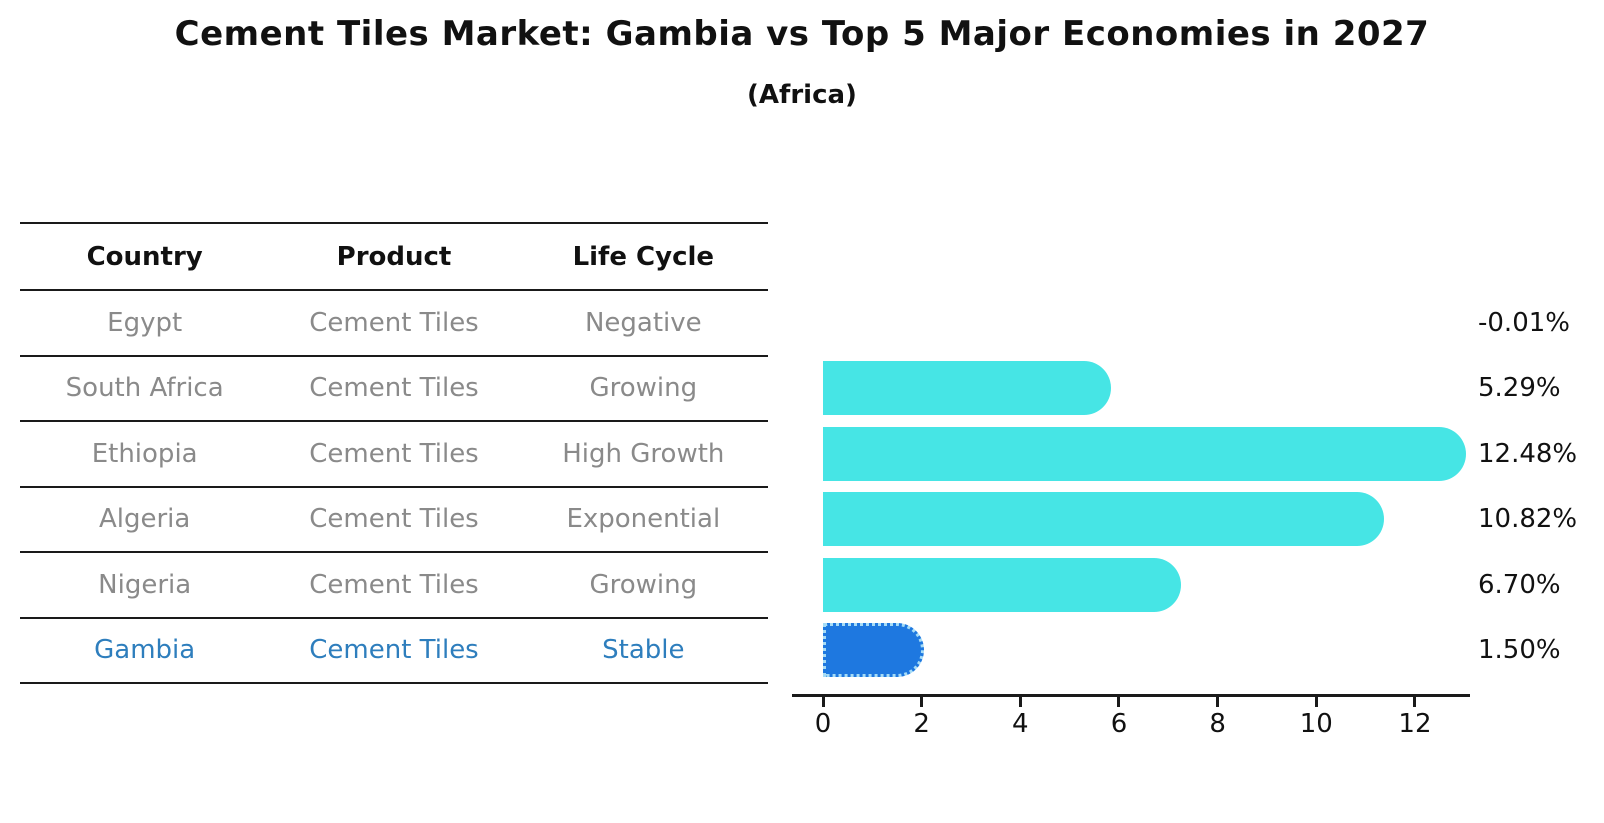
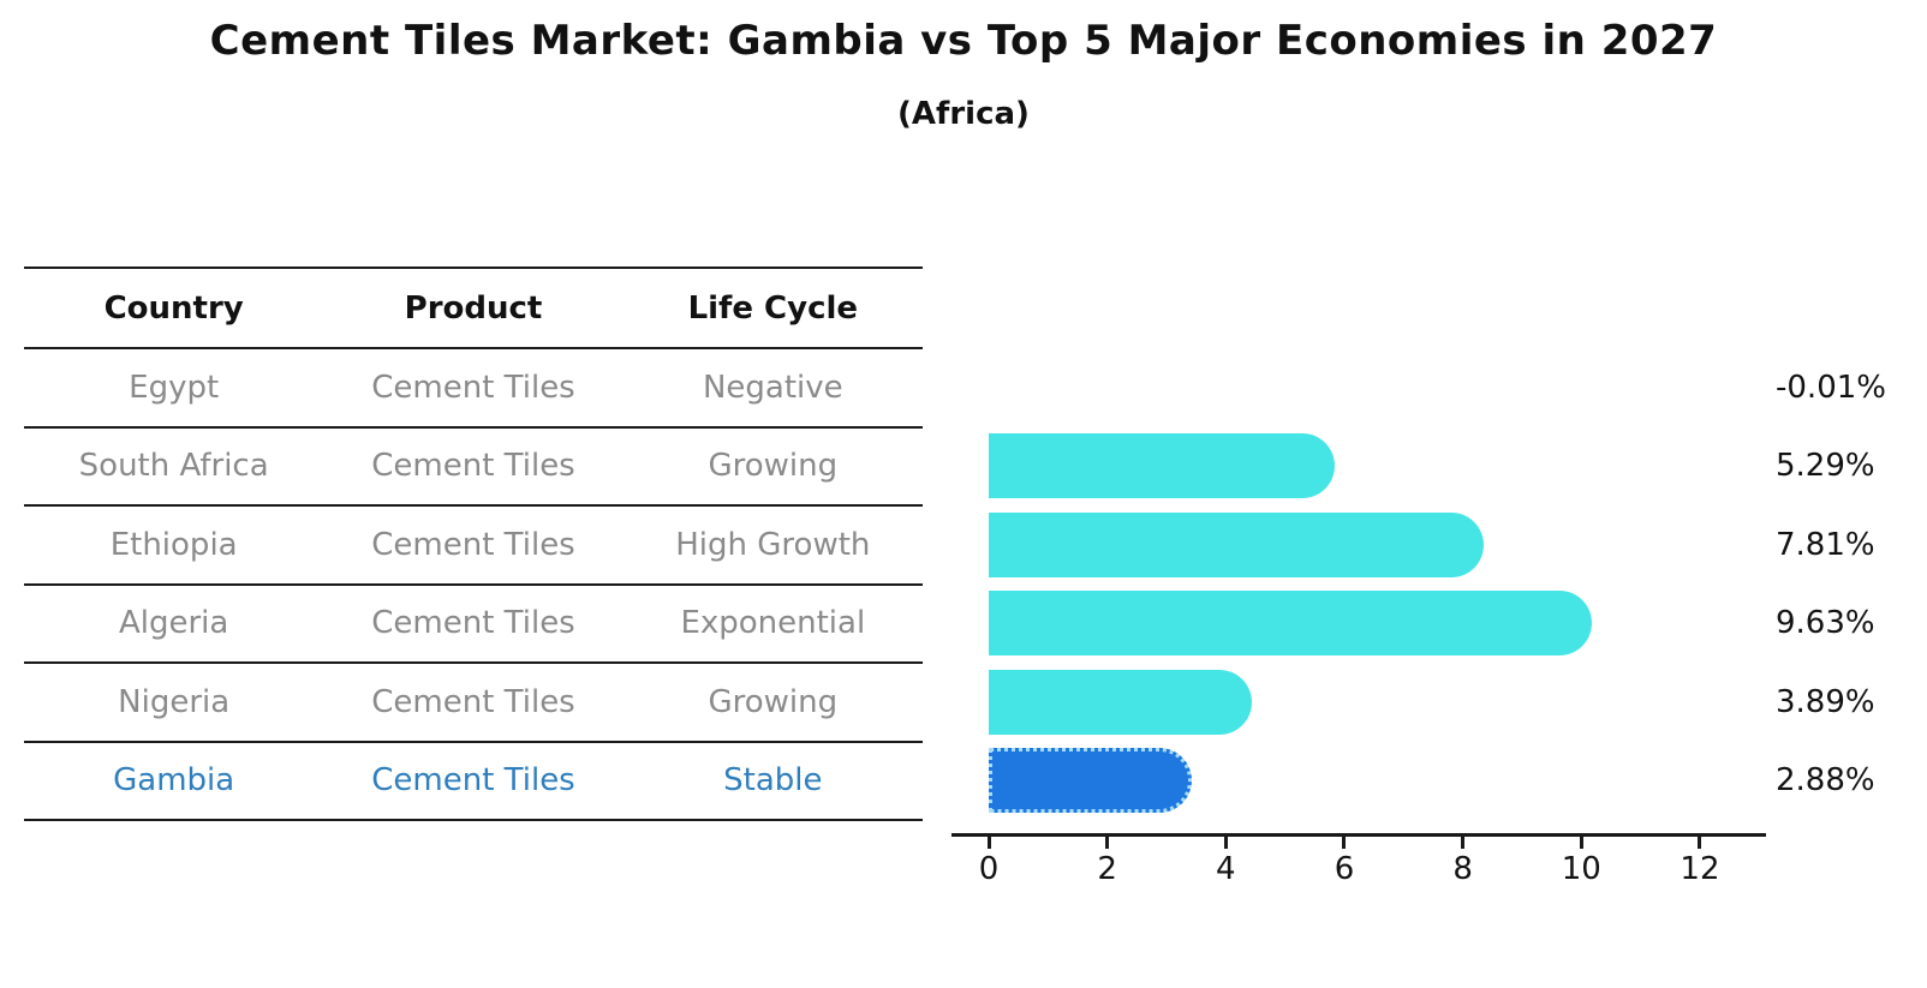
Ethiopia: 12.48% -> 7.81%
Algeria: 10.82% -> 9.63%
Nigeria: 6.70% -> 3.89%
Gambia: 1.50% -> 2.88%
